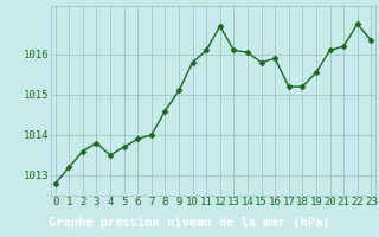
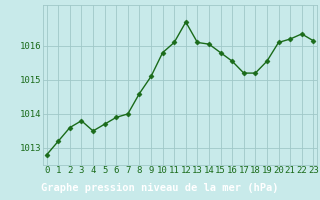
16: 1015.90 -> 1015.55
22: 1016.75 -> 1016.35
23: 1016.35 -> 1016.15
